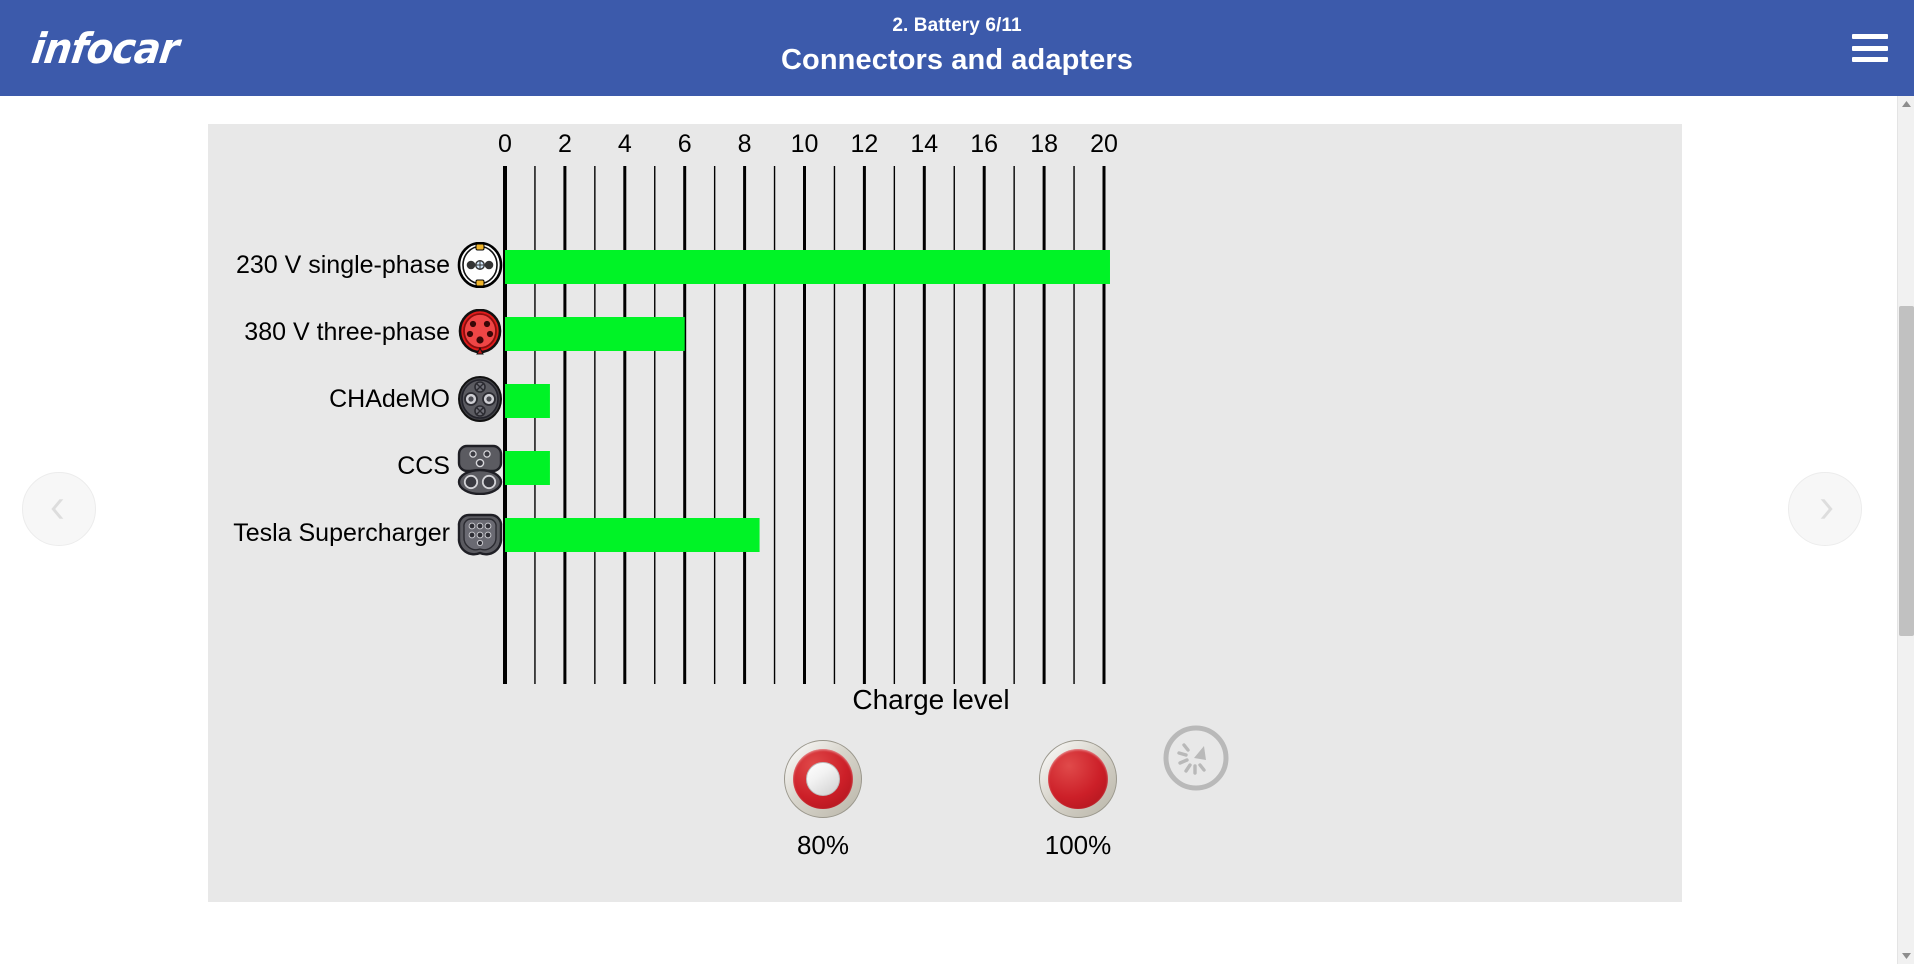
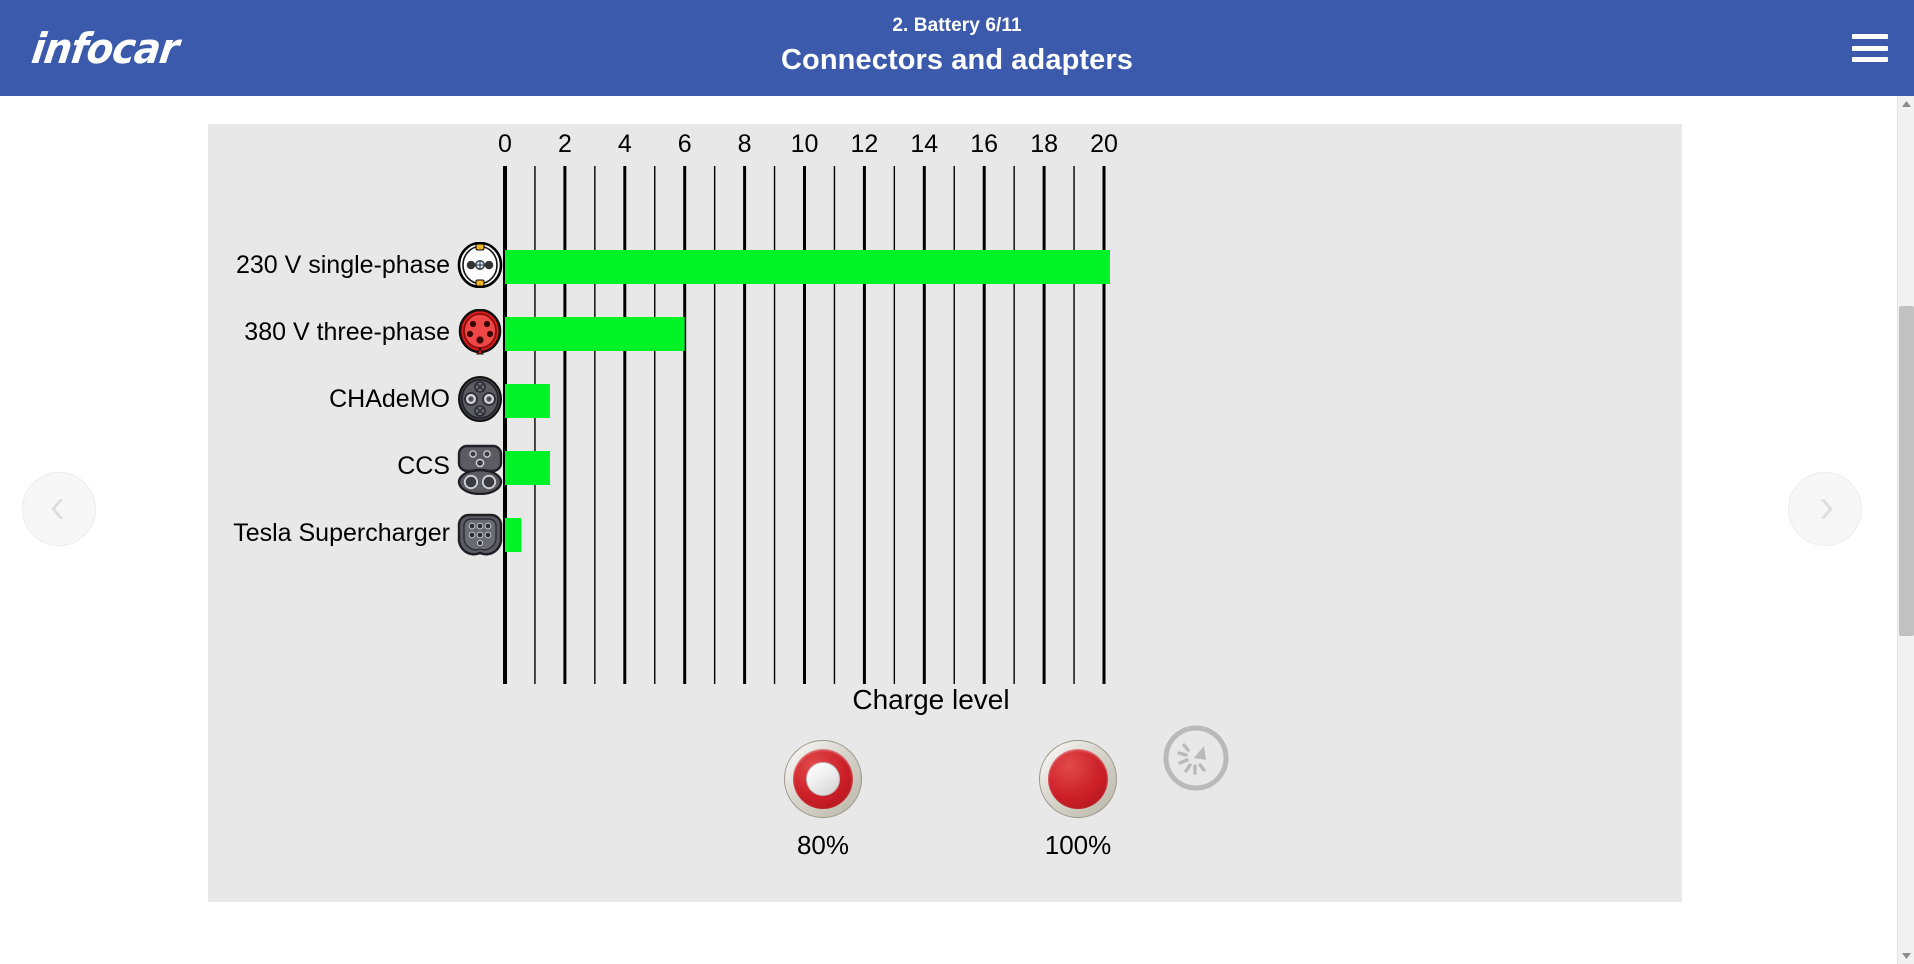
Tesla Supercharger: 8.5 -> 0.6
